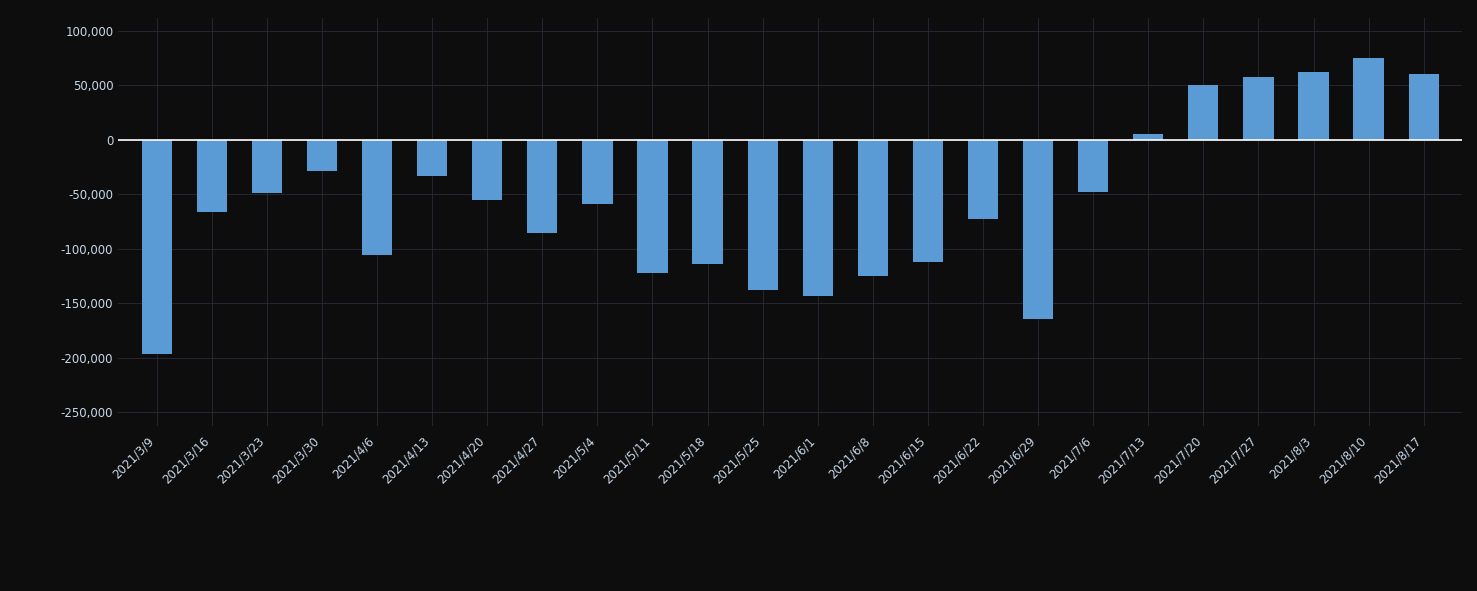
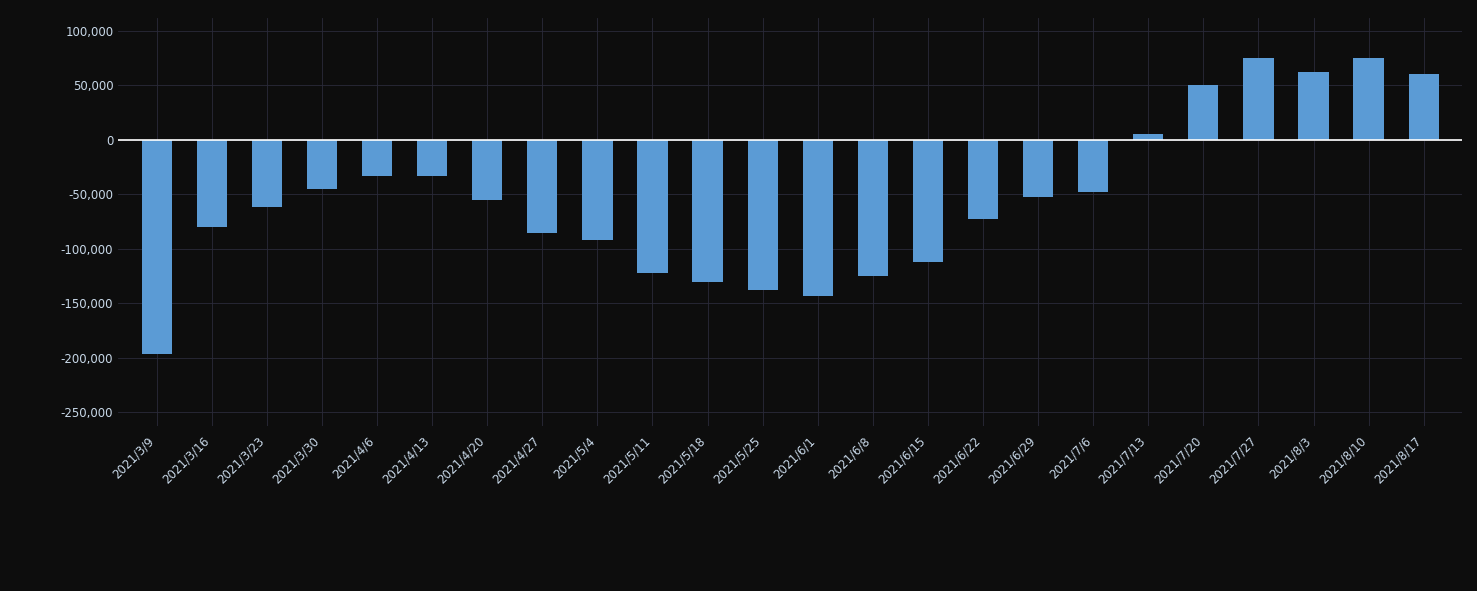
2021/3/16: -66,000 -> -80,000
2021/3/23: -49,000 -> -62,000
2021/3/30: -29,000 -> -45,000
2021/4/6: -106,000 -> -33,000
2021/5/4: -59,000 -> -92,000
2021/5/18: -114,000 -> -130,000
2021/6/29: -164,000 -> -52,000
2021/7/27: 58,000 -> 75,000
